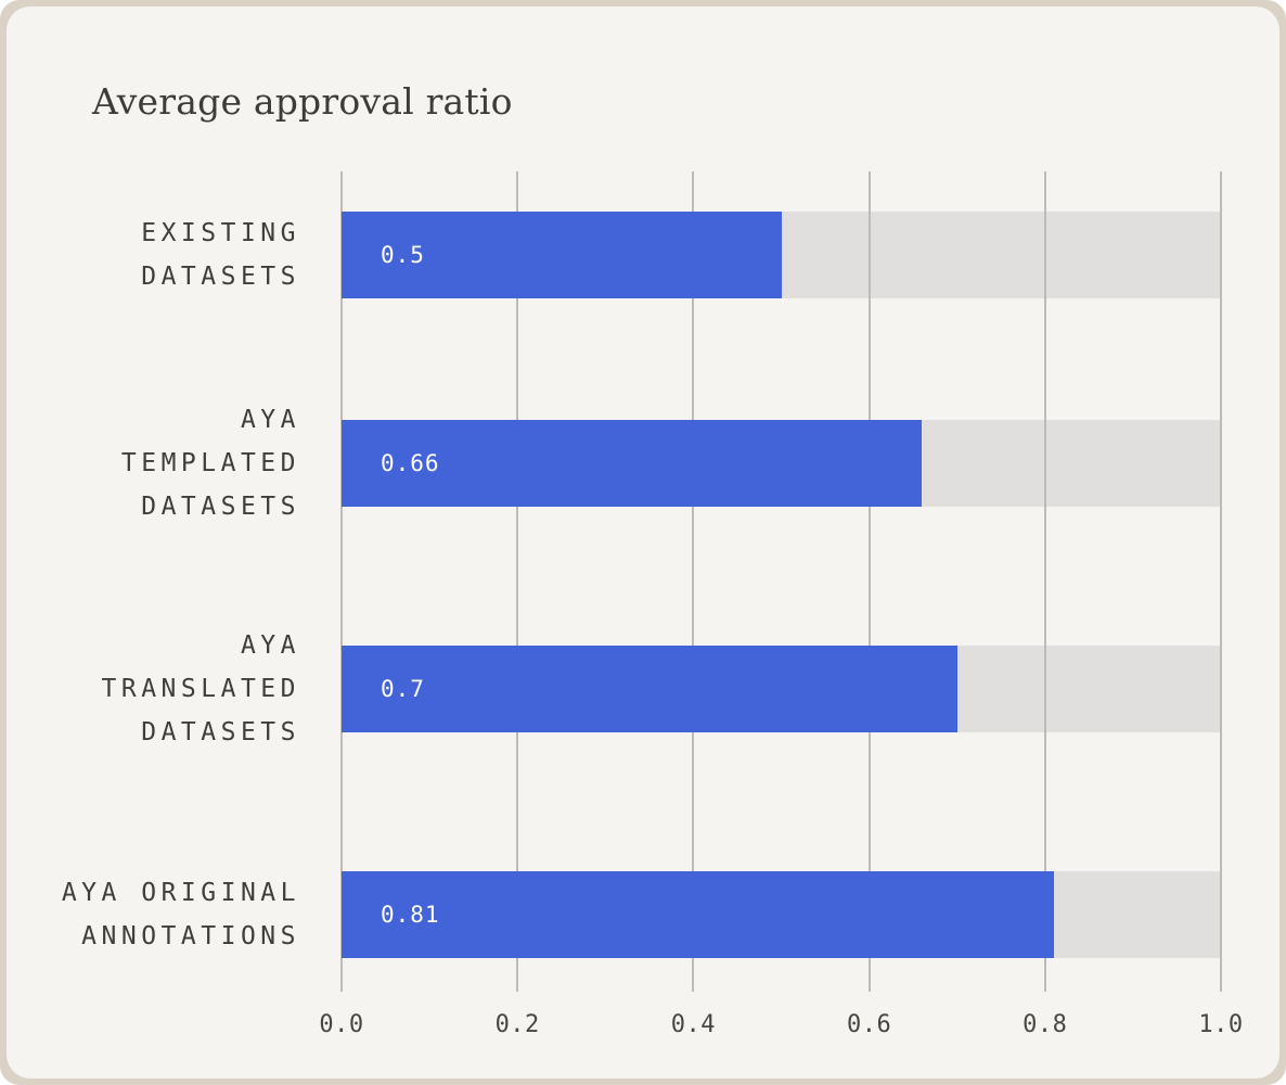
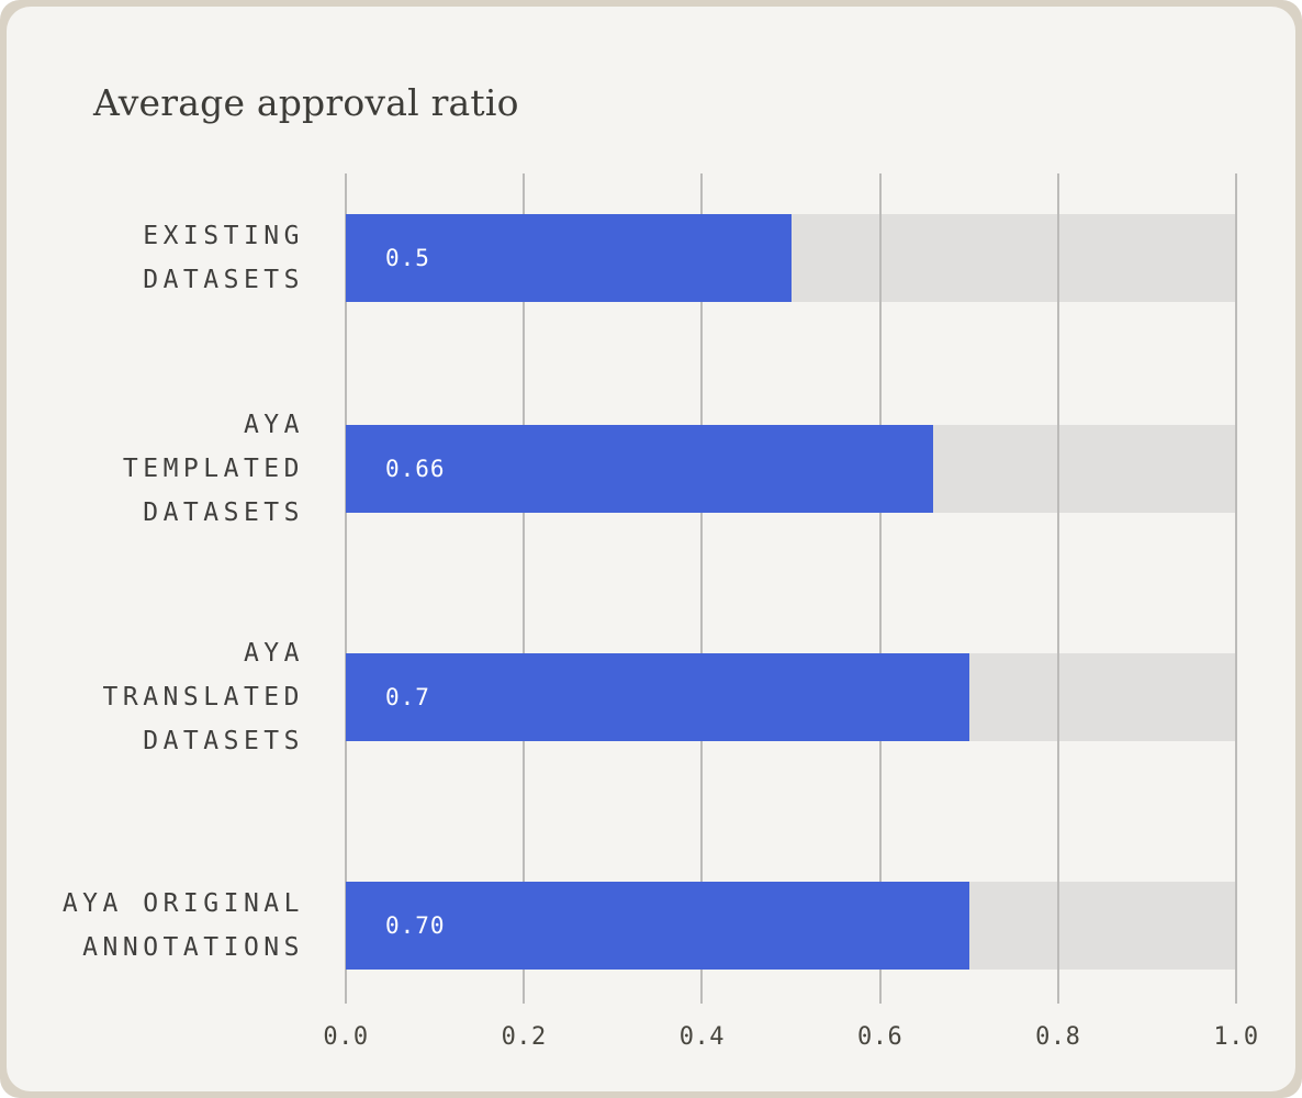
AYA ORIGINAL ANNOTATIONS: 0.81 -> 0.70
